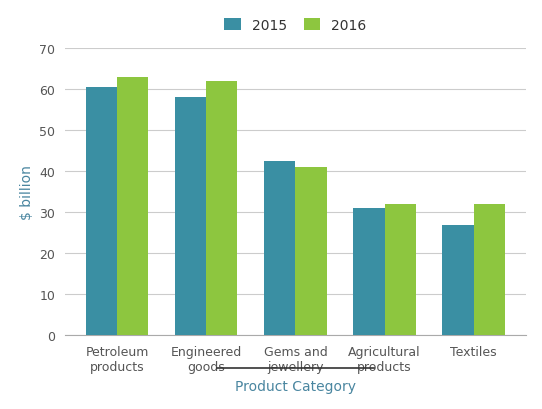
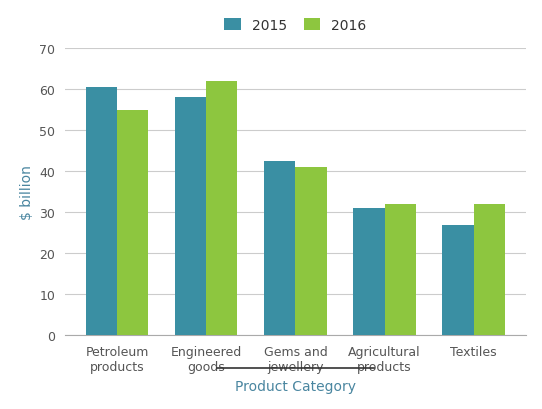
2016/Petroleum products: 63 -> 55
